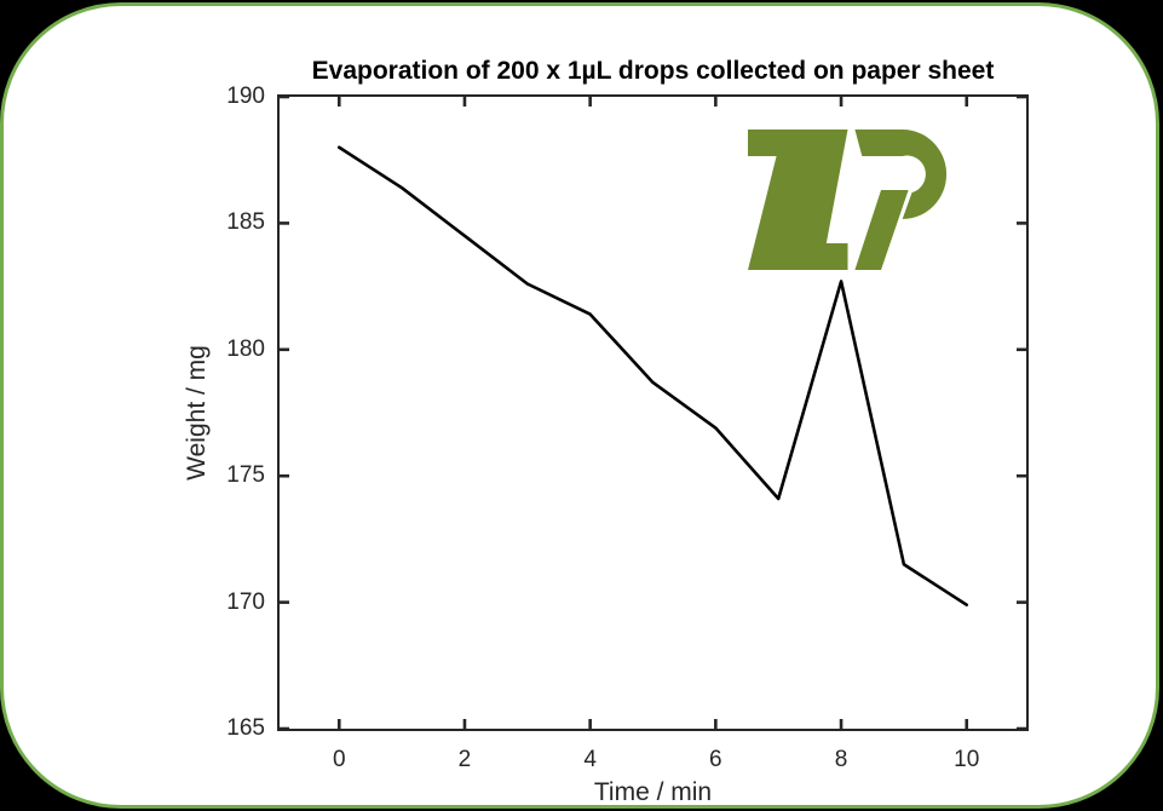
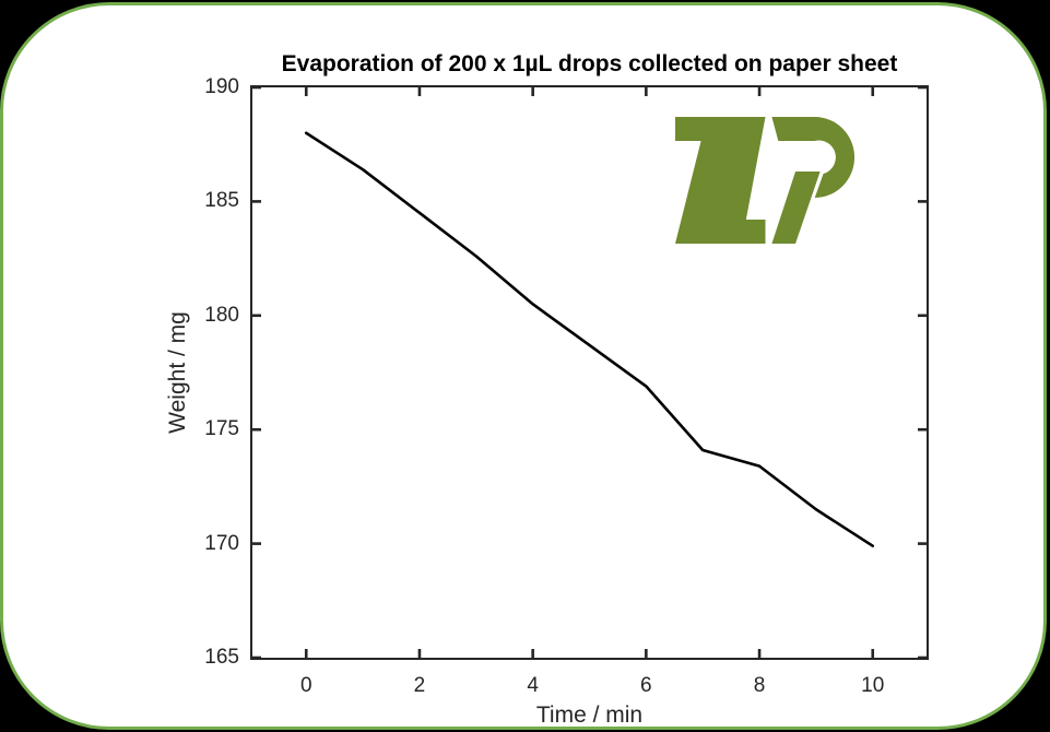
4: 181.4 -> 180.5
8: 182.7 -> 173.4
